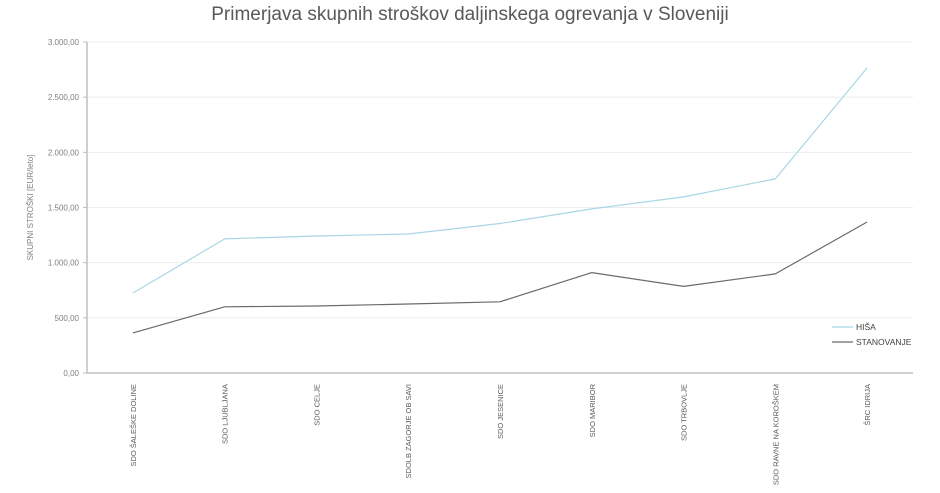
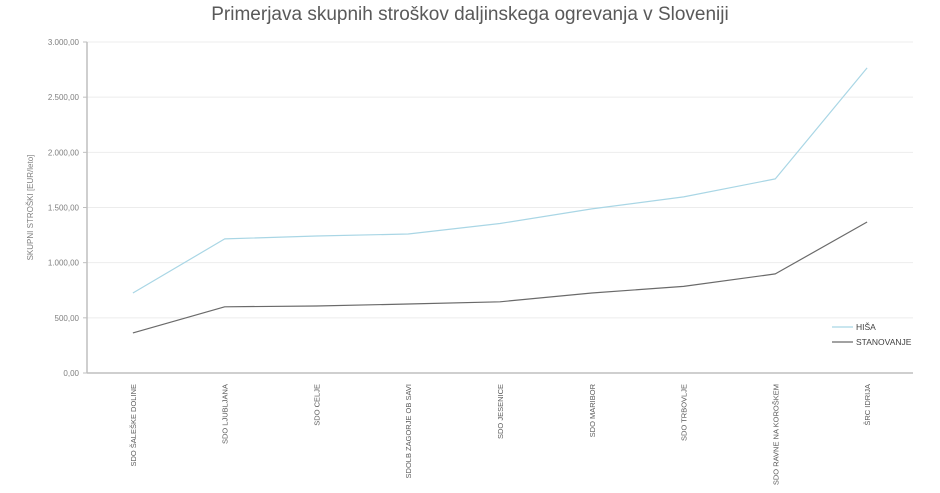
STANOVANJE/SDO MARIBOR: 910 -> 720
